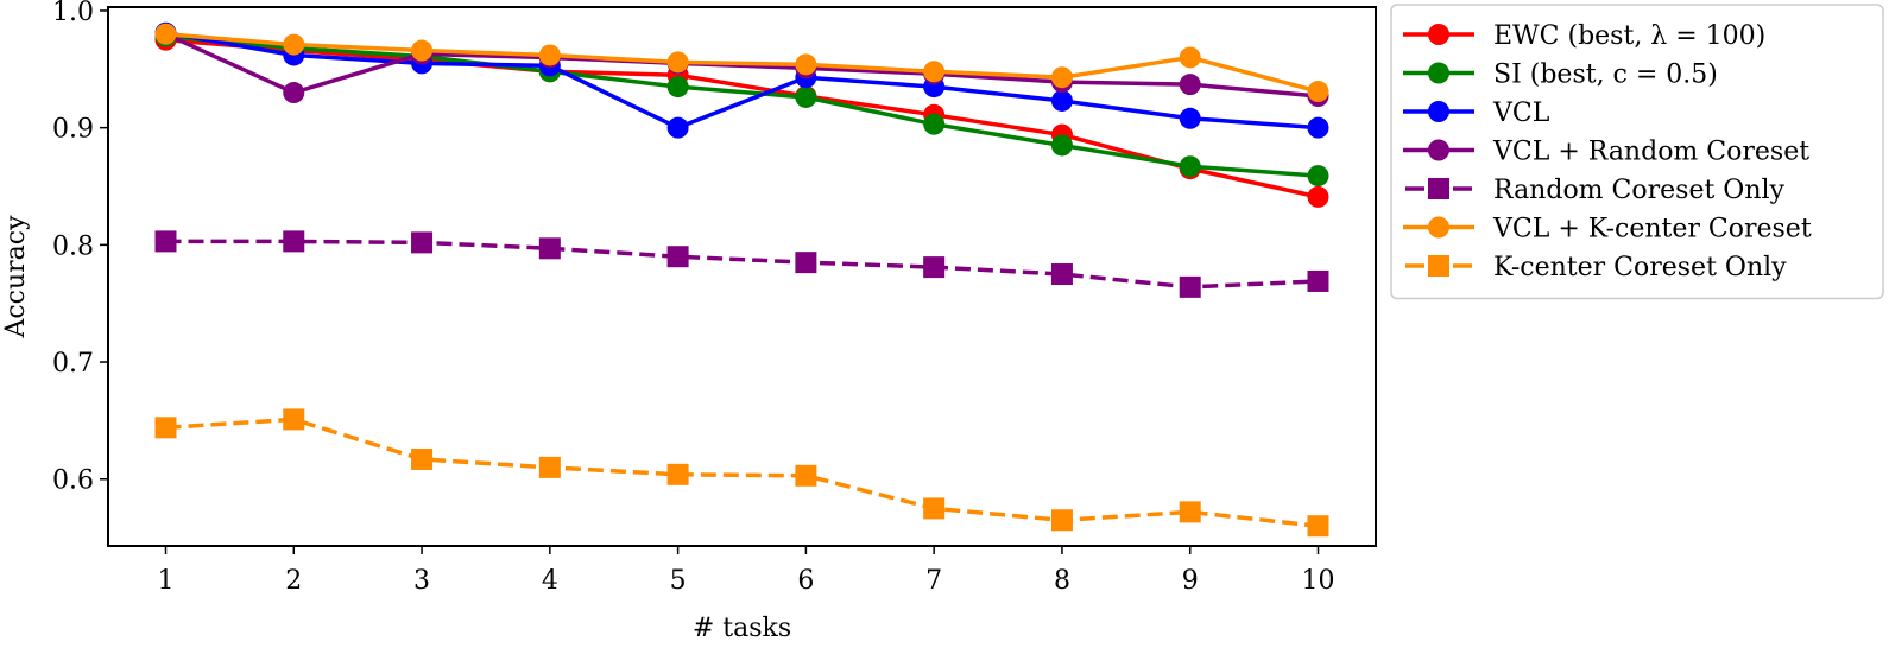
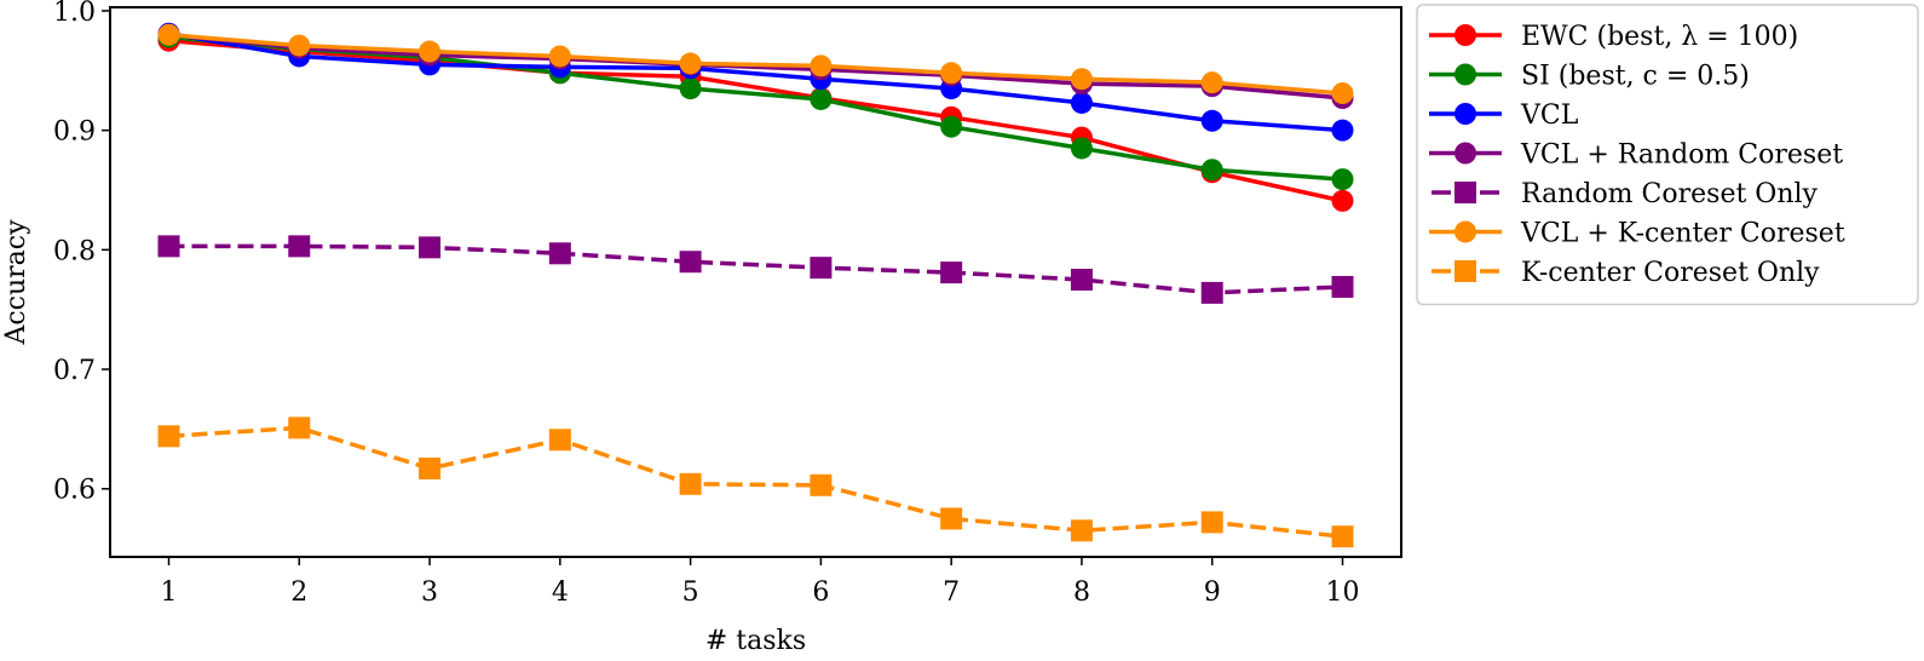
VCL + Random Coreset/2: 0.93 -> 0.97
K-center Coreset Only/4: 0.61 -> 0.64
VCL/5: 0.90 -> 0.95
VCL + K-center Coreset/9: 0.96 -> 0.94
